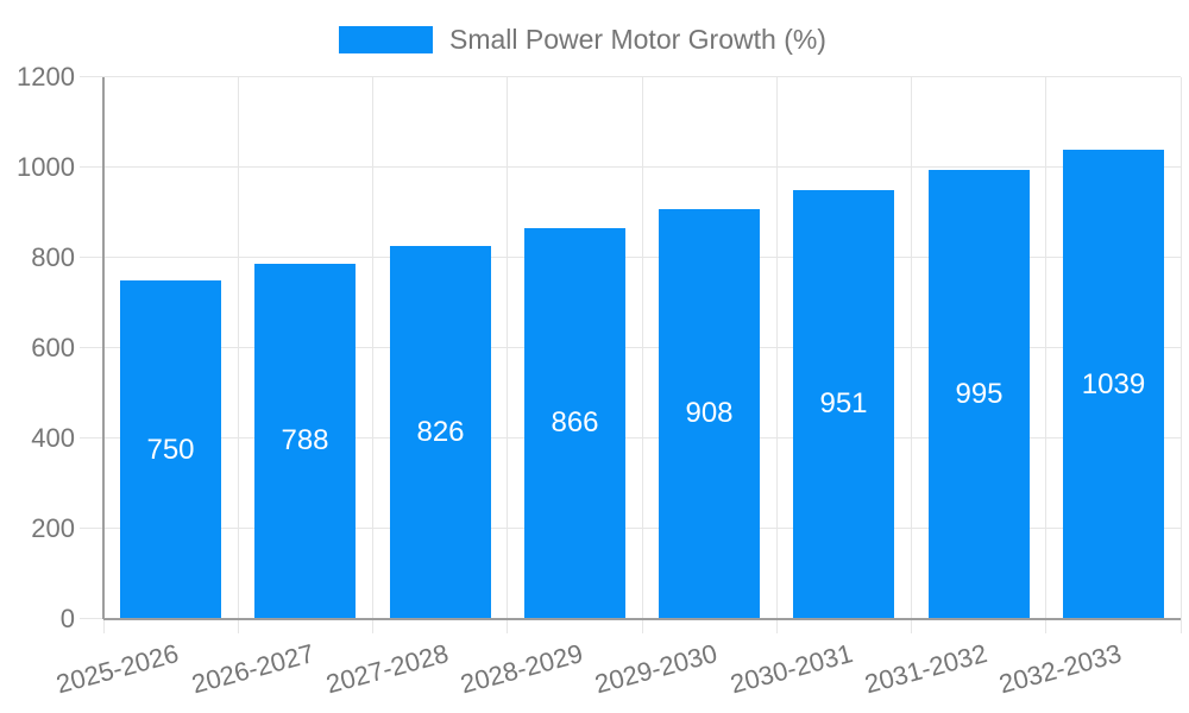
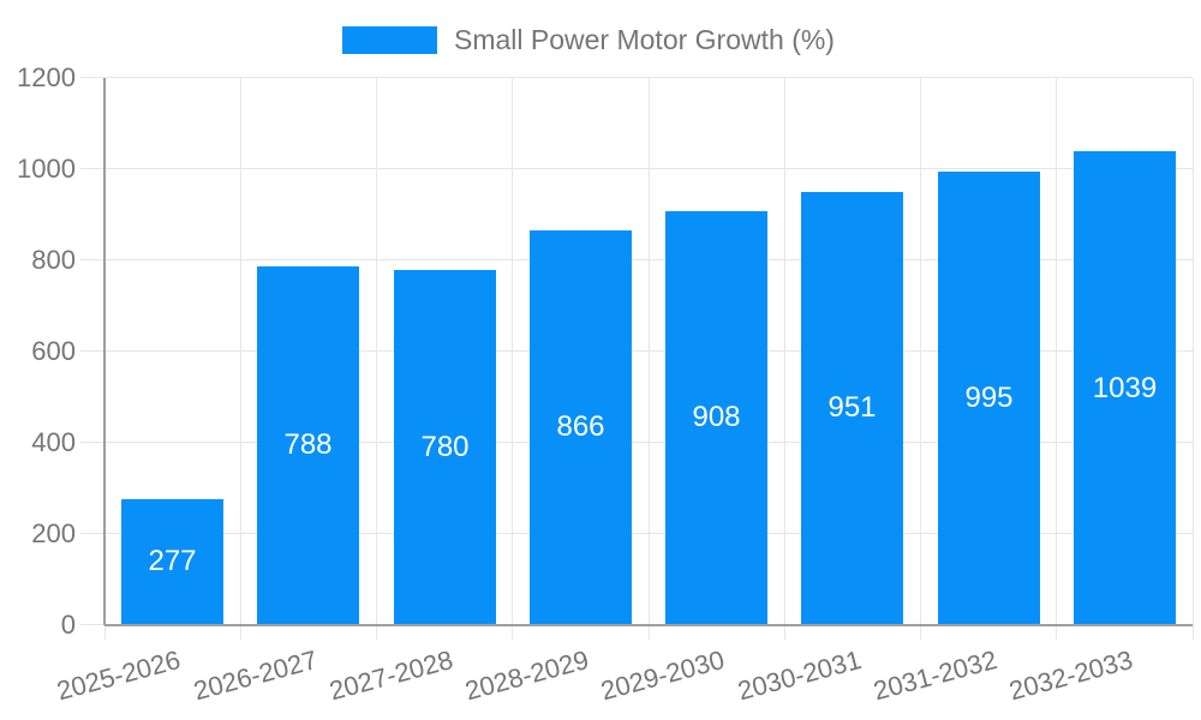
2025-2026: 750 -> 277
2027-2028: 826 -> 780
